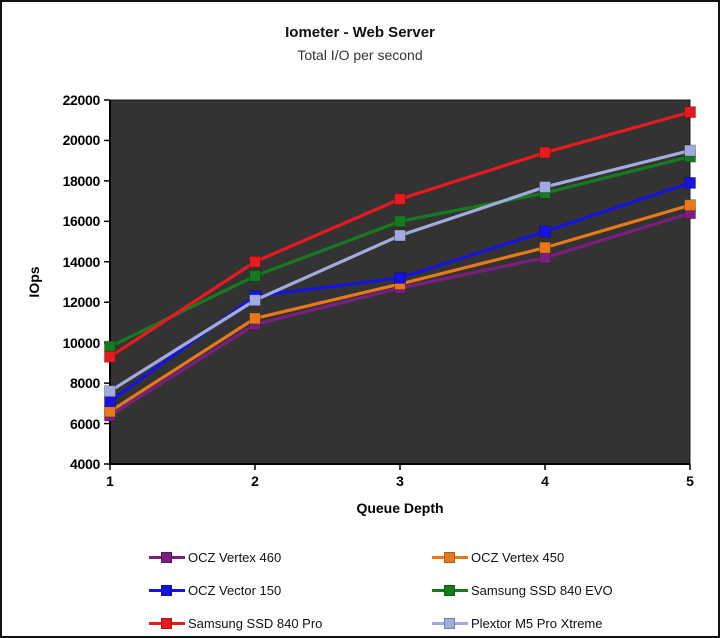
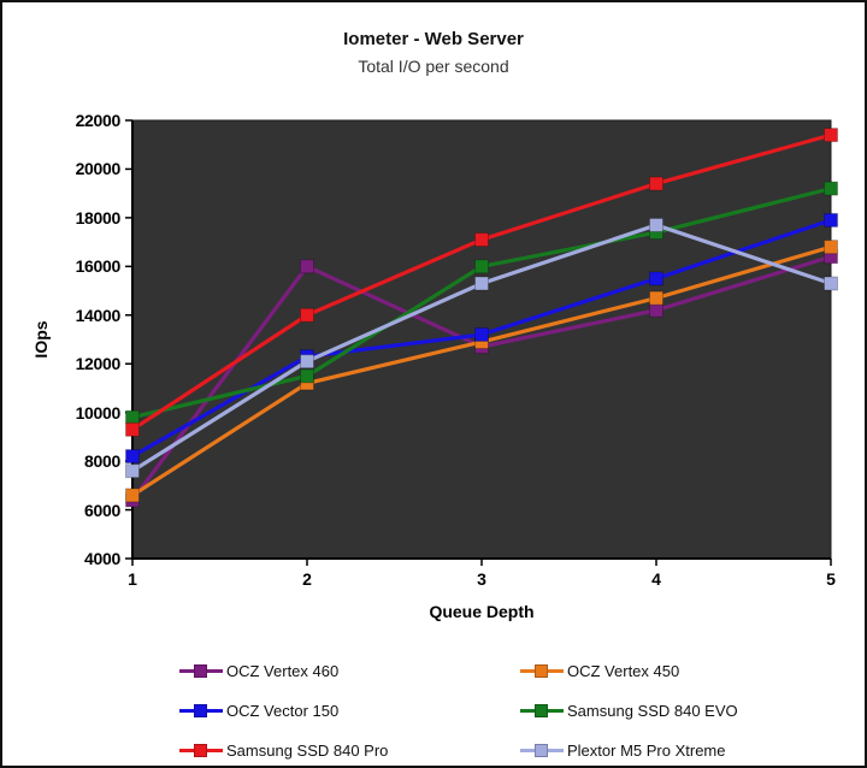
OCZ Vector 150/1: 7100 -> 8200
OCZ Vertex 460/2: 10900 -> 16000
Samsung SSD 840 EVO/2: 13300 -> 11500
Plextor M5 Pro Xtreme/5: 19500 -> 15300
